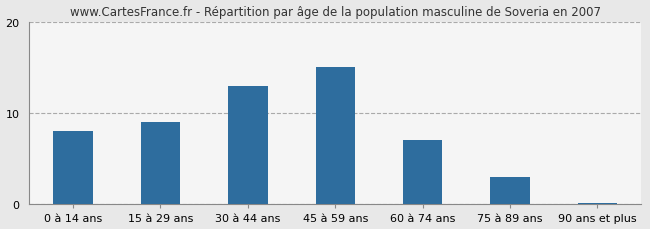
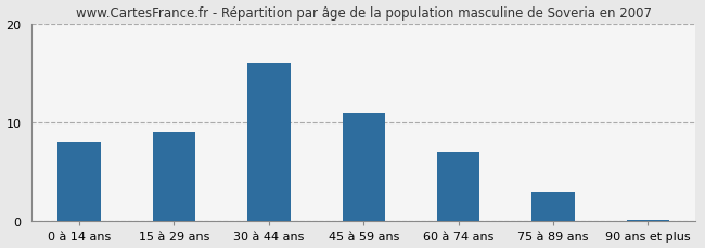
30 à 44 ans: 13.0 -> 16.0
45 à 59 ans: 15.0 -> 11.0
